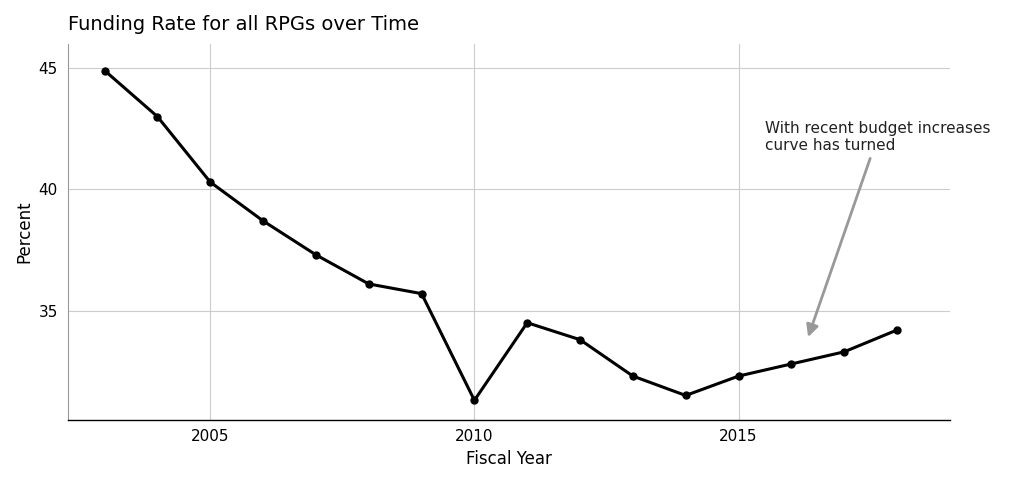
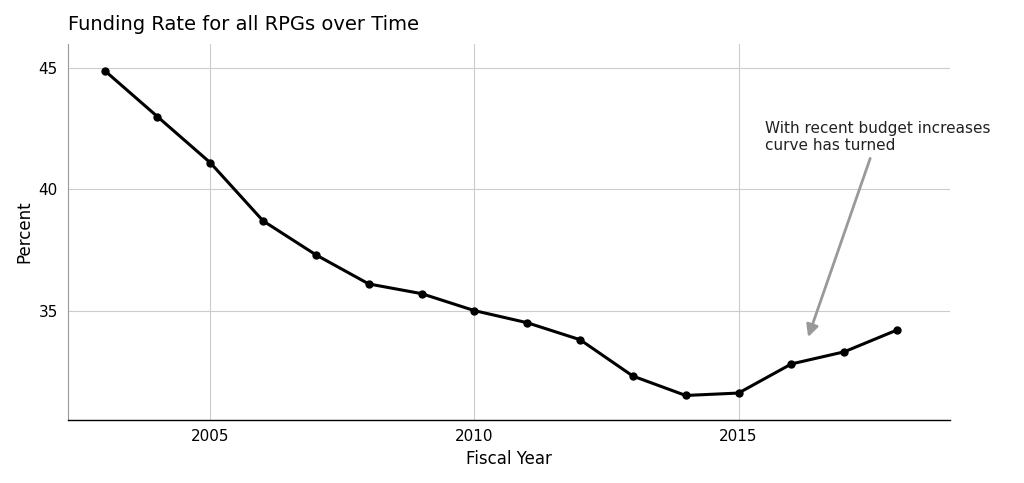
2005: 40.3 -> 41.1
2010: 31.3 -> 35.0
2015: 32.3 -> 31.6
